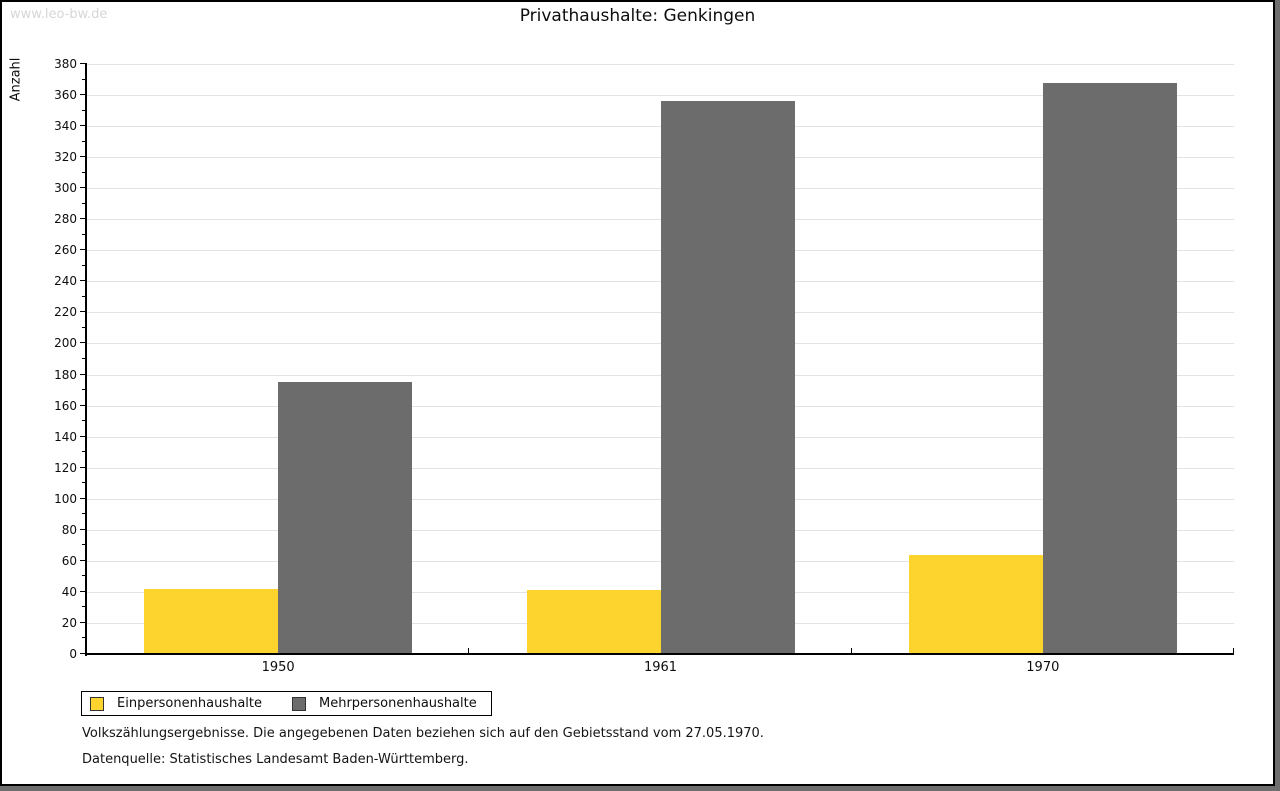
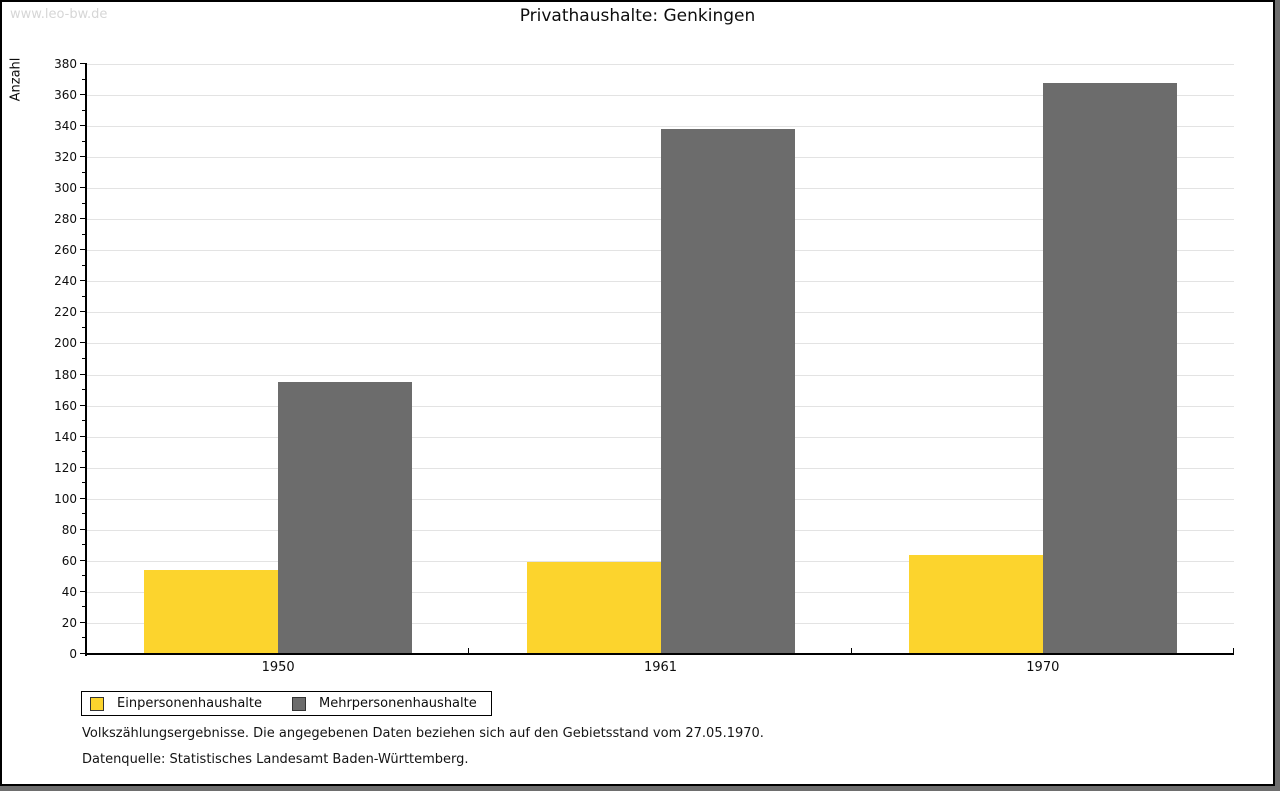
Einpersonenhaushalte/1950: 42 -> 54
Einpersonenhaushalte/1961: 41 -> 59
Mehrpersonenhaushalte/1961: 356 -> 338
